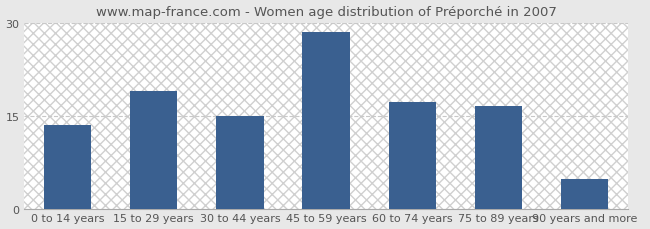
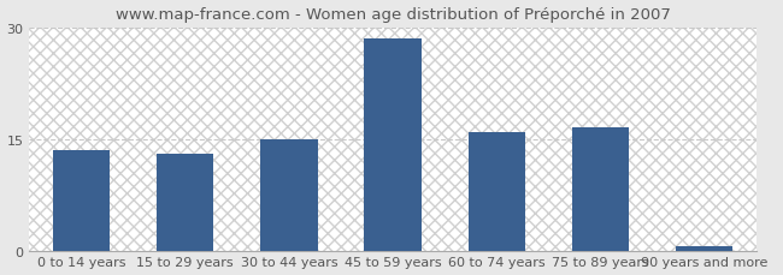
15 to 29 years: 19.0 -> 13.0
60 to 74 years: 17.2 -> 16.0
90 years and more: 4.8 -> 0.5
